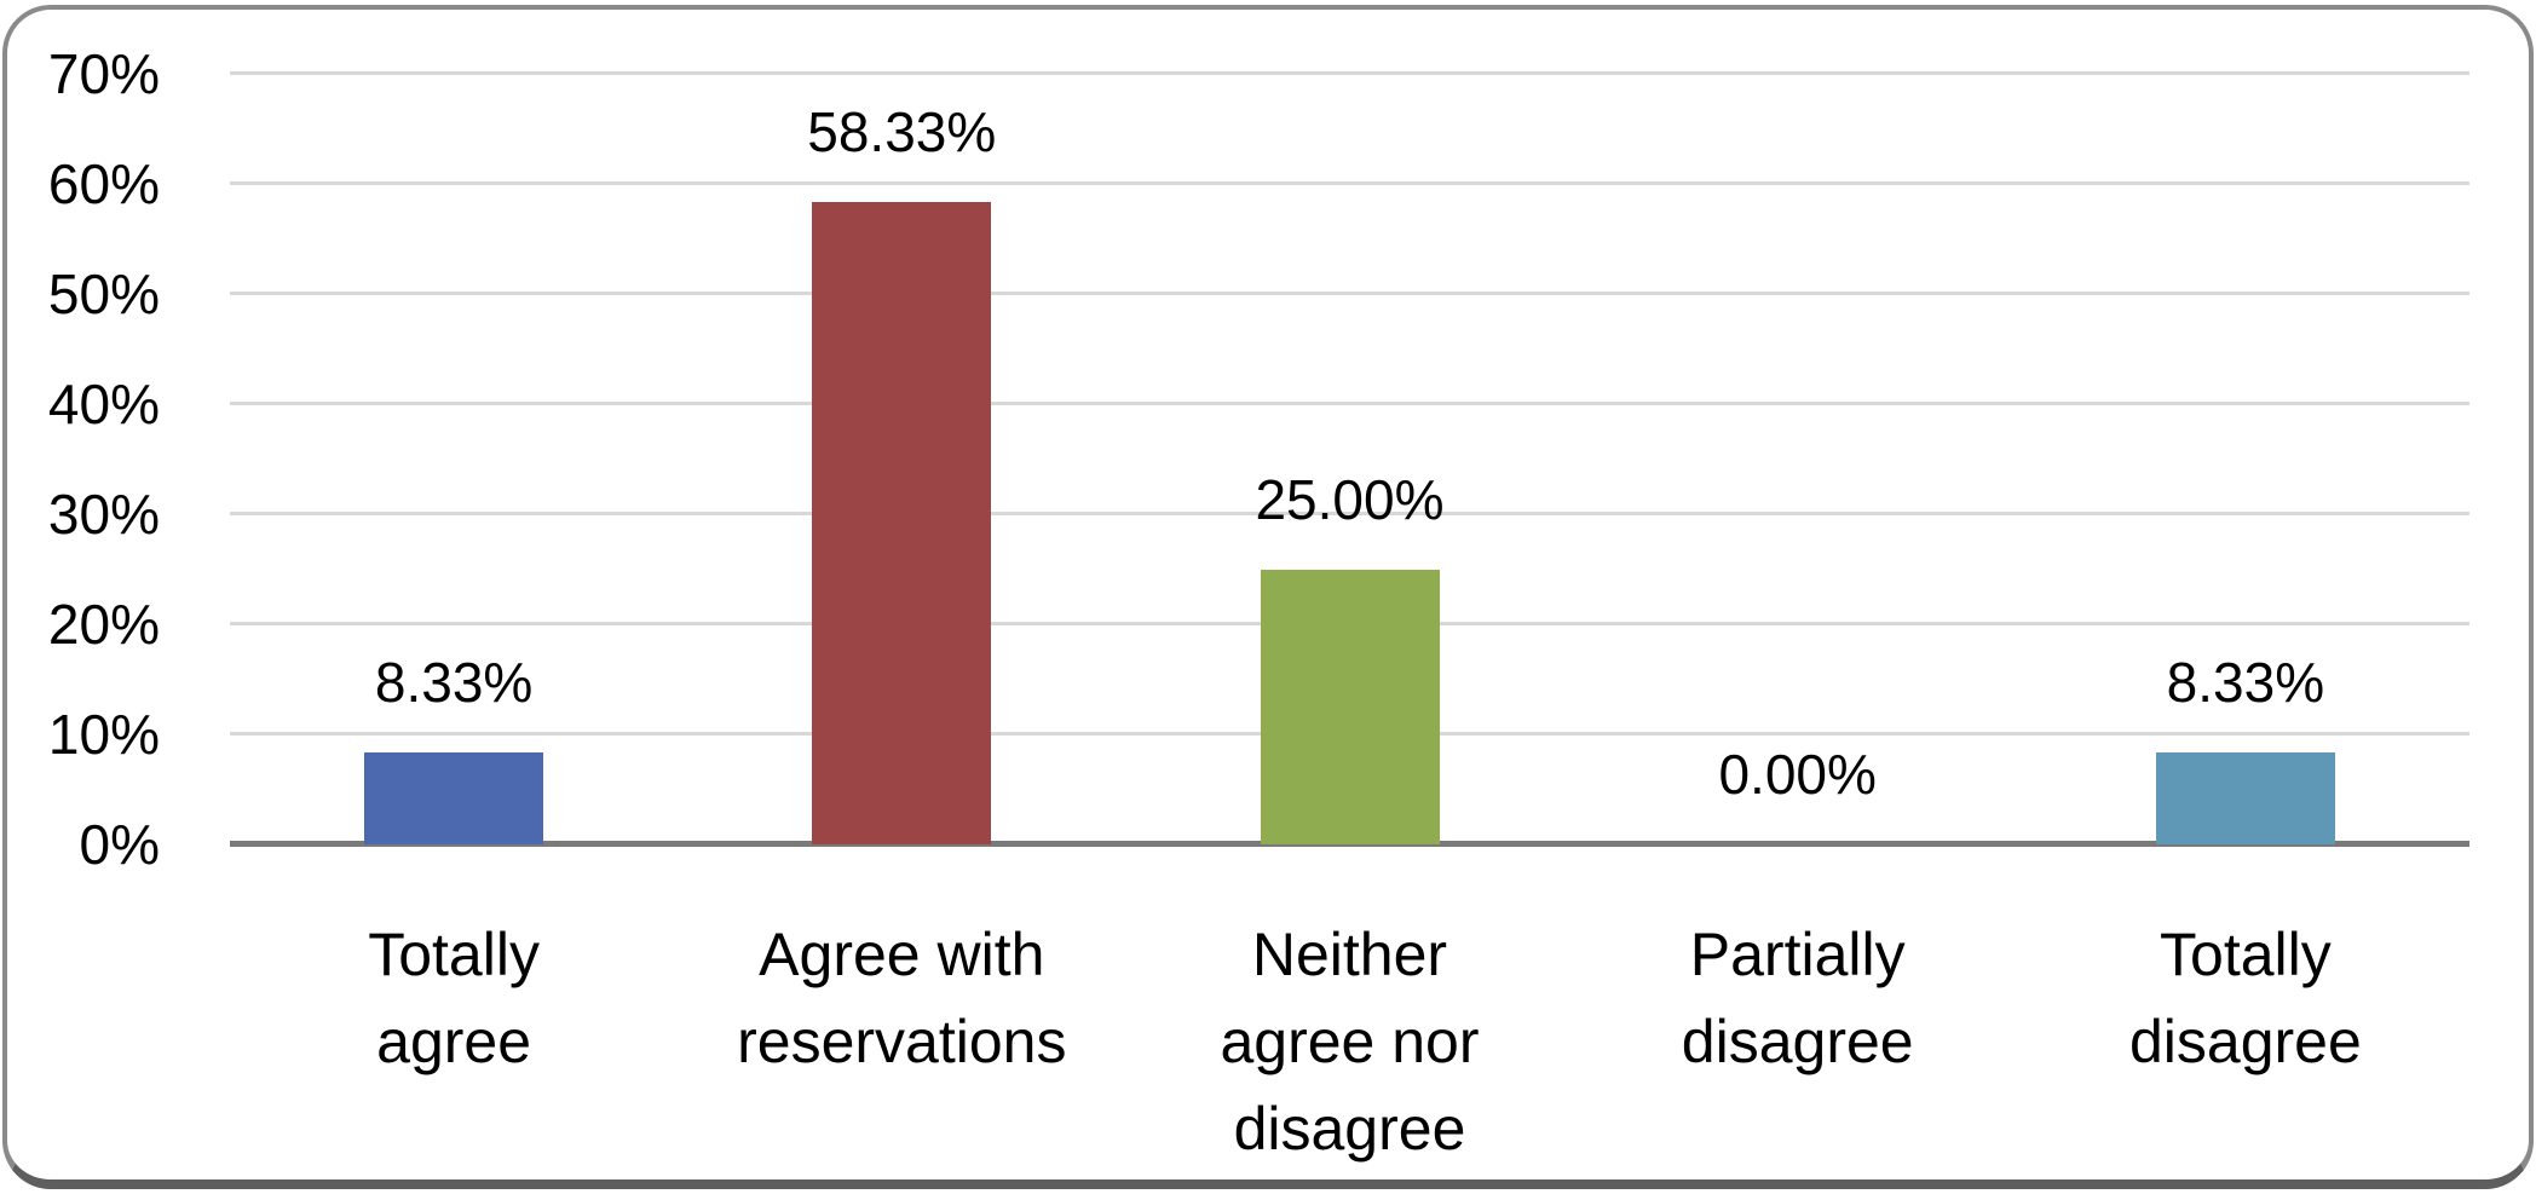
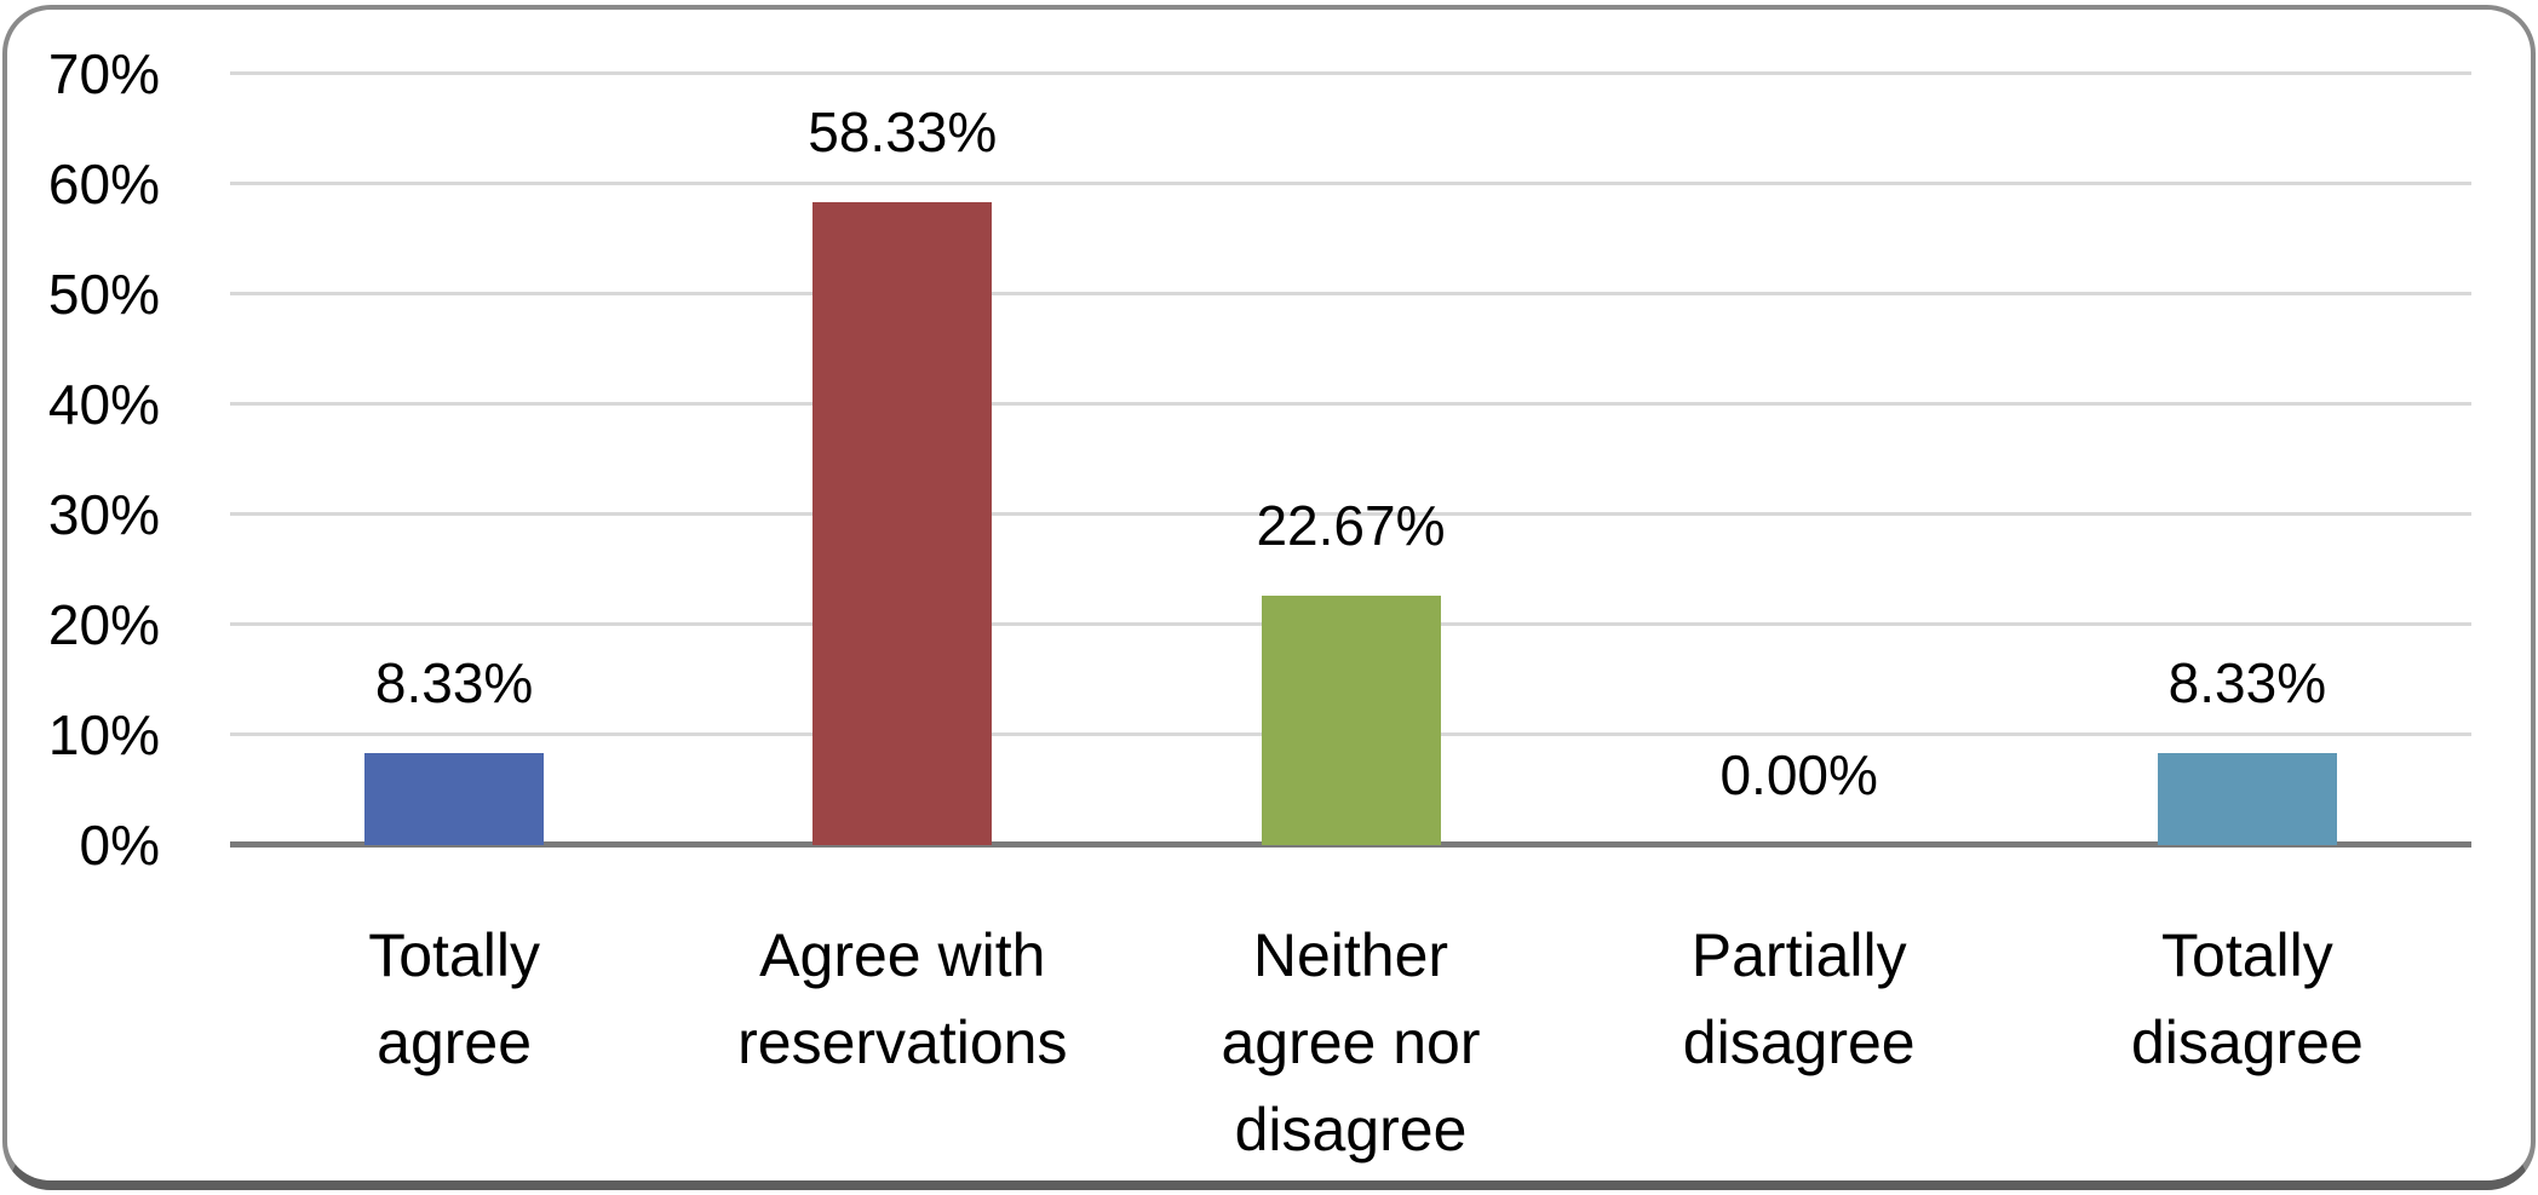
Neither agree nor disagree: 25.00% -> 22.67%
